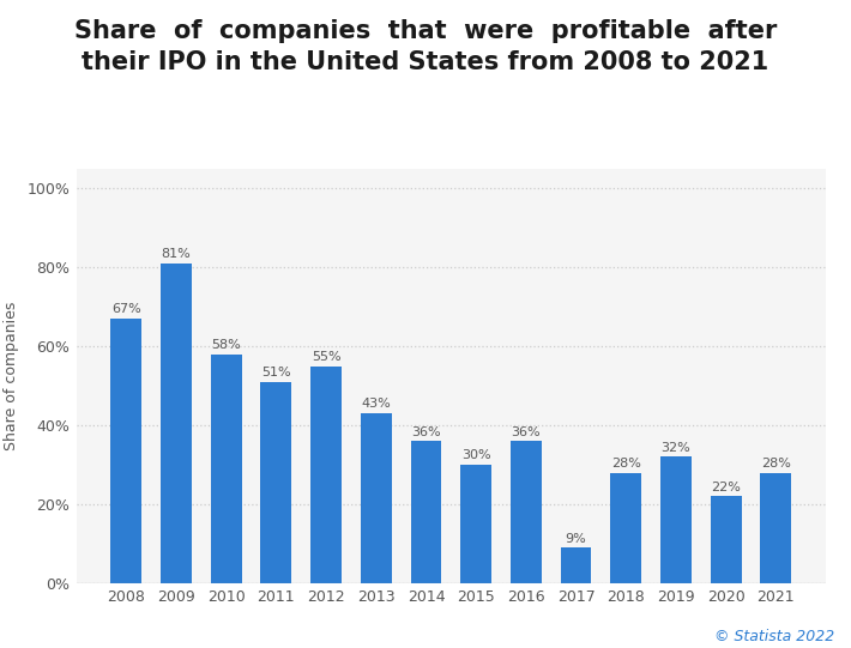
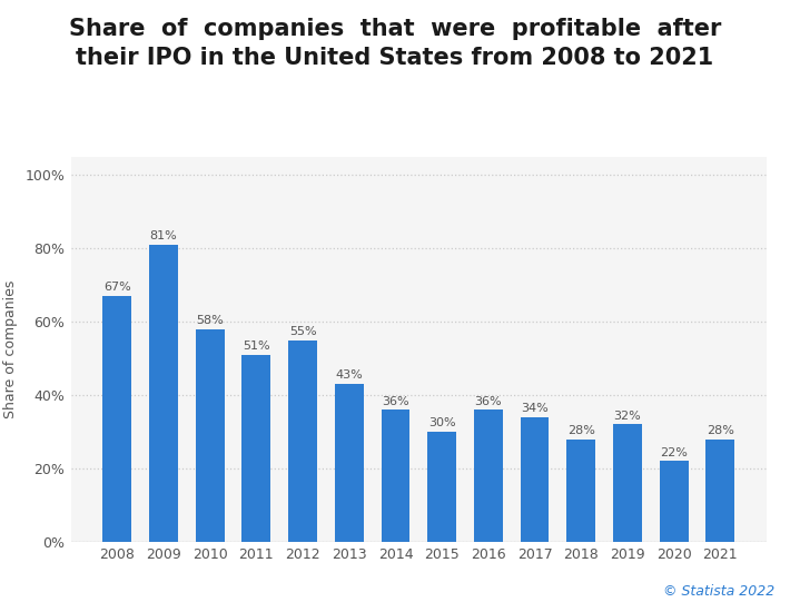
2017: 9% -> 34%
